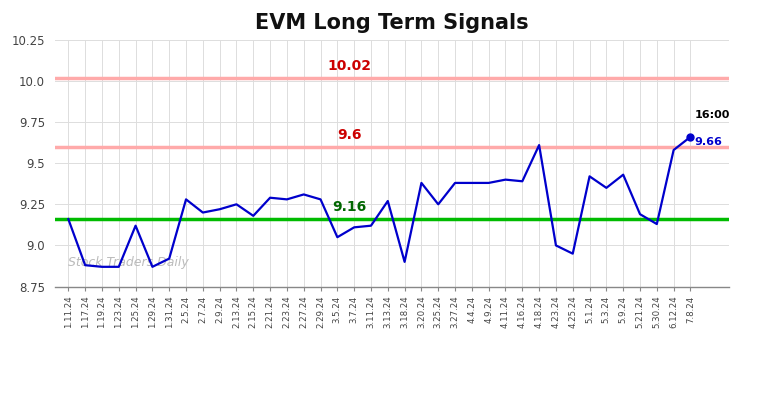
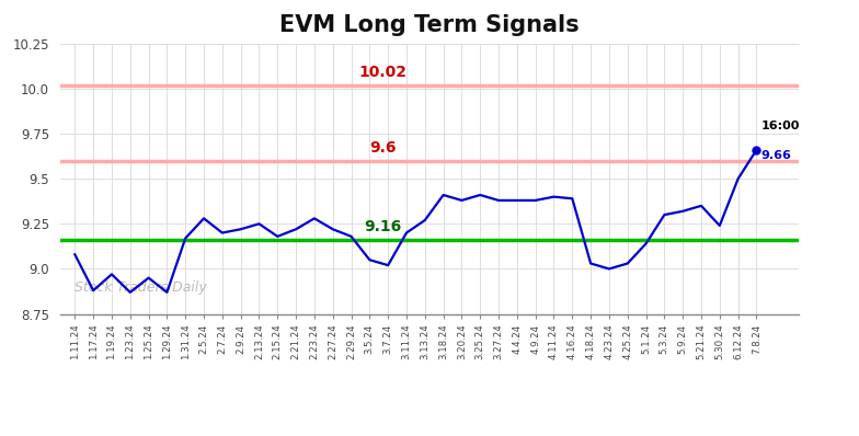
1.11.24: 9.16 -> 9.08
1.19.24: 8.87 -> 8.97
1.25.24: 9.12 -> 8.95
1.31.24: 8.92 -> 9.17
2.21.24: 9.29 -> 9.22
2.27.24: 9.31 -> 9.22
2.29.24: 9.28 -> 9.18
3.7.24: 9.11 -> 9.02
3.11.24: 9.12 -> 9.20
3.18.24: 8.90 -> 9.41
3.25.24: 9.25 -> 9.41
4.18.24: 9.61 -> 9.03
4.25.24: 8.95 -> 9.03
5.1.24: 9.42 -> 9.14
5.3.24: 9.35 -> 9.30
5.9.24: 9.43 -> 9.32
5.21.24: 9.19 -> 9.35
5.30.24: 9.13 -> 9.24
6.12.24: 9.58 -> 9.50
